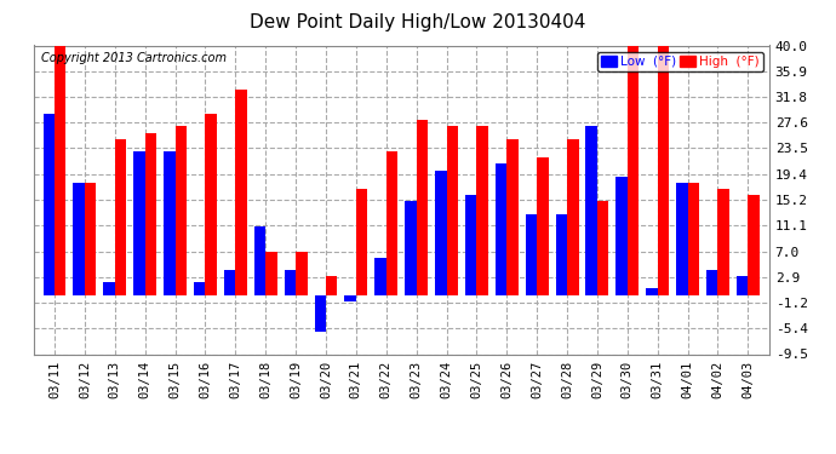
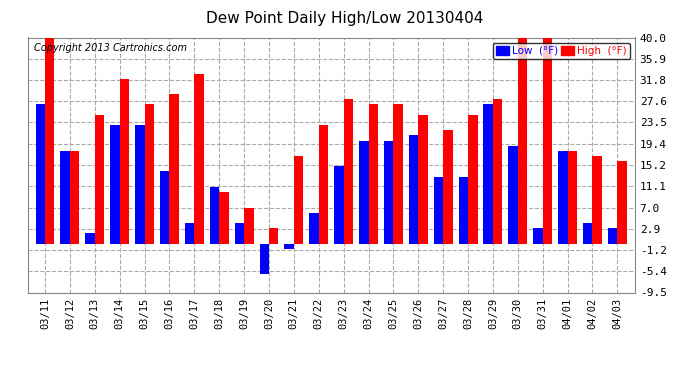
Low (°F)/03/11: 29 -> 27
High (°F)/03/14: 26 -> 32
Low (°F)/03/16: 2 -> 14
High (°F)/03/18: 7 -> 10
Low (°F)/03/25: 16 -> 20
High (°F)/03/29: 15 -> 28
Low (°F)/03/31: 1 -> 3
